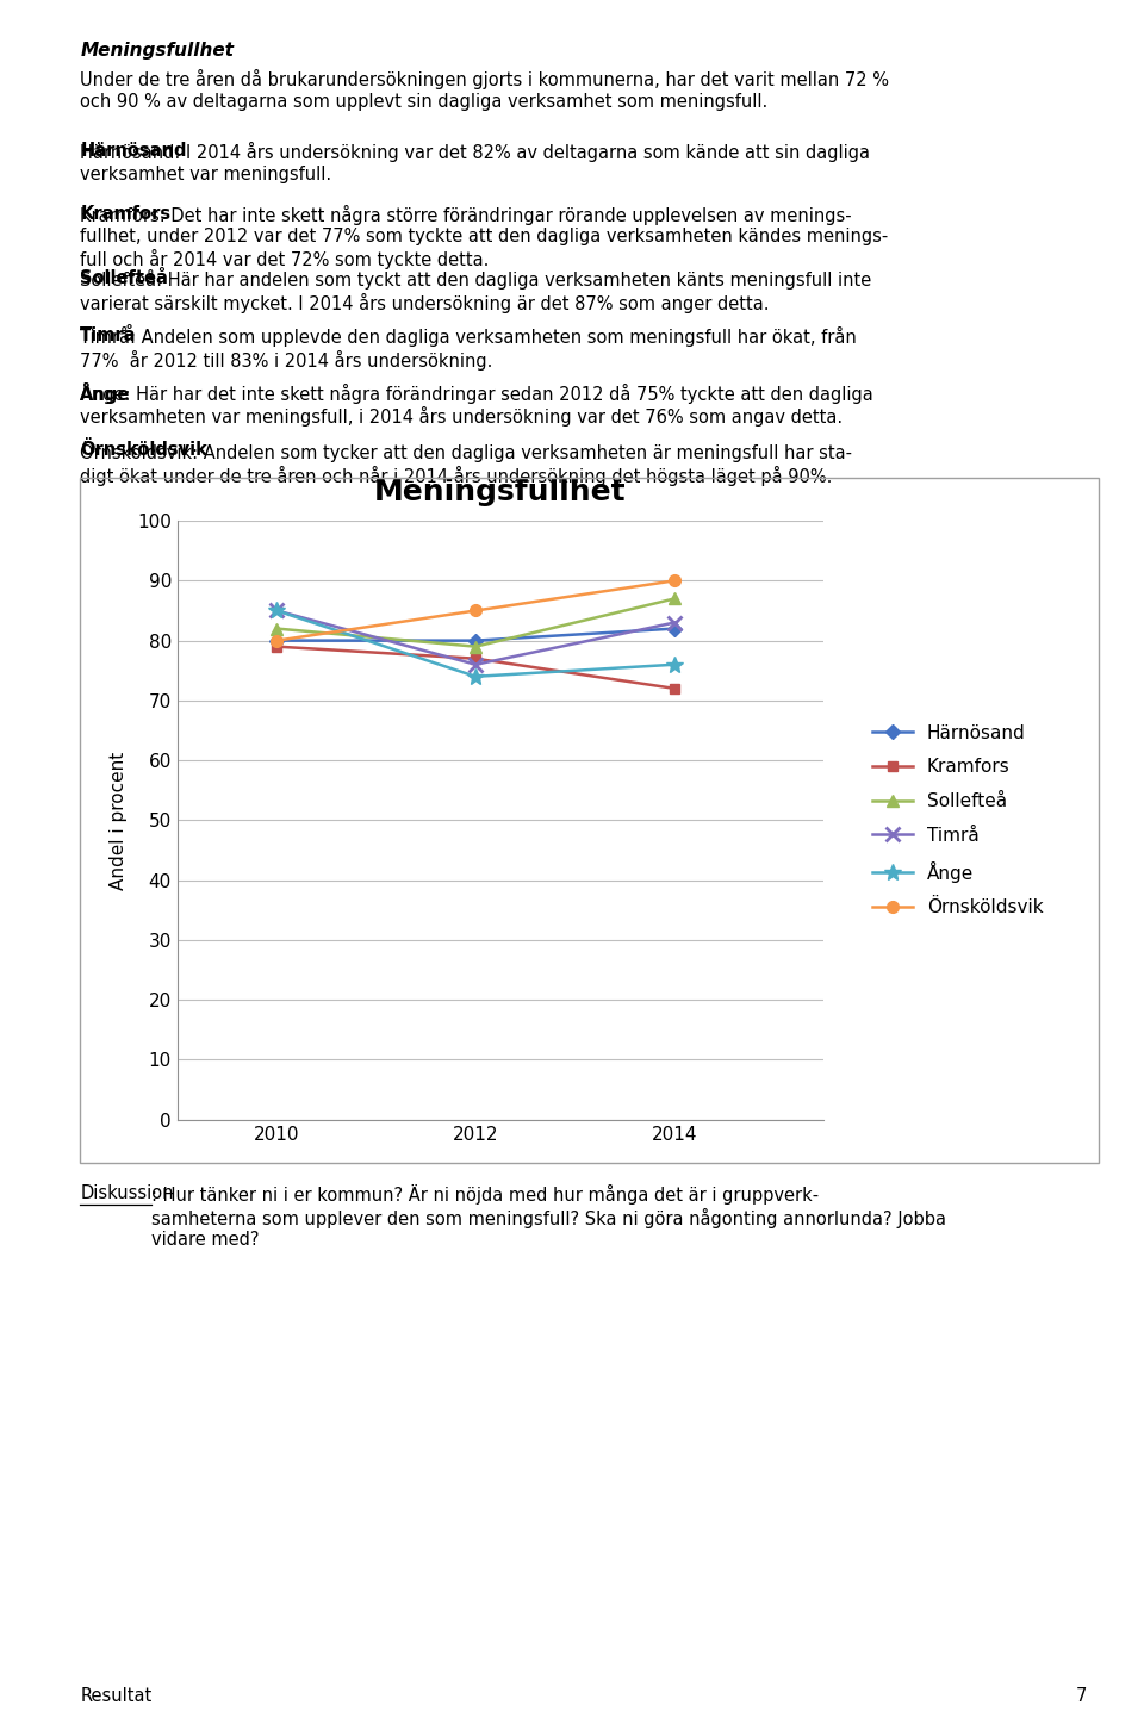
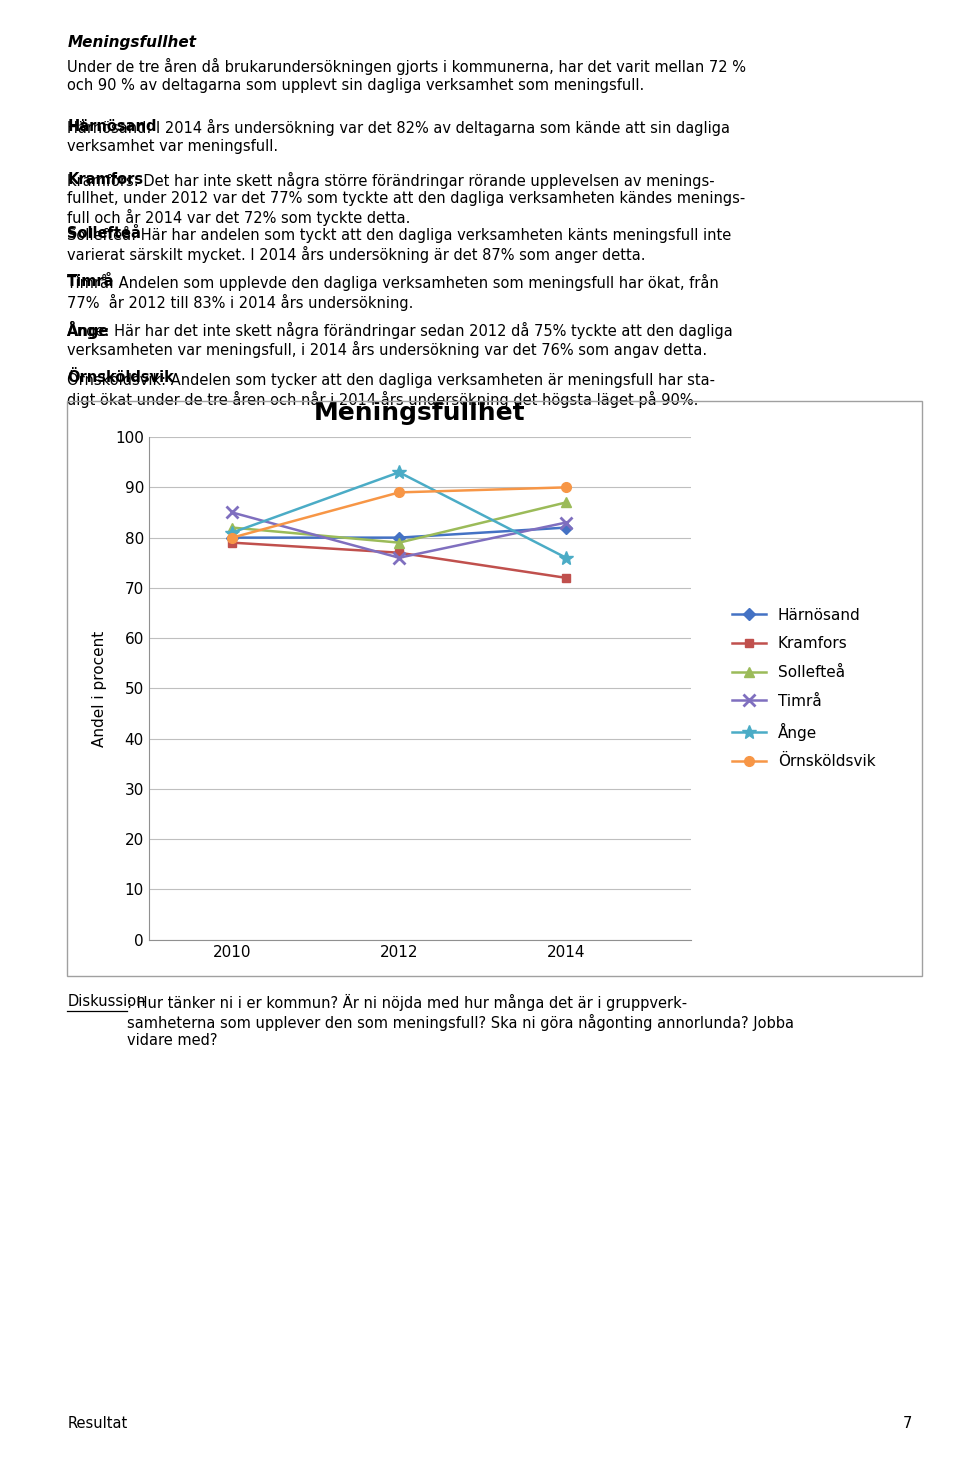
Ånge/2010: 85 -> 81
Ånge/2012: 74 -> 93
Örnsköldsvik/2012: 85 -> 89
